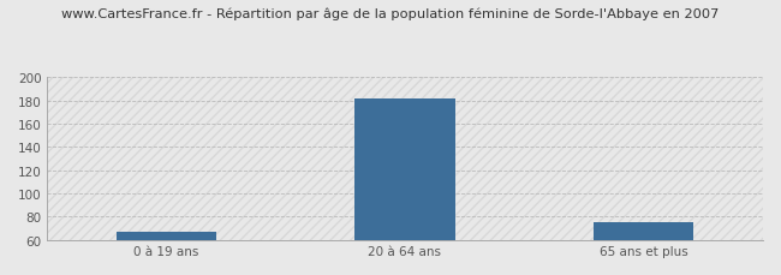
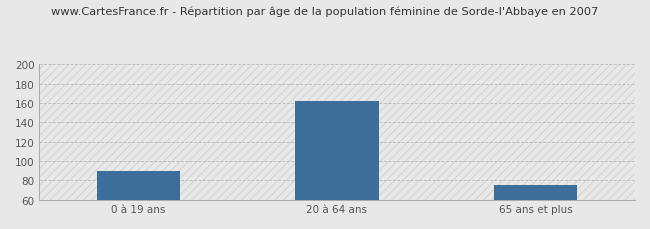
0 à 19 ans: 67 -> 90
20 à 64 ans: 182 -> 162
